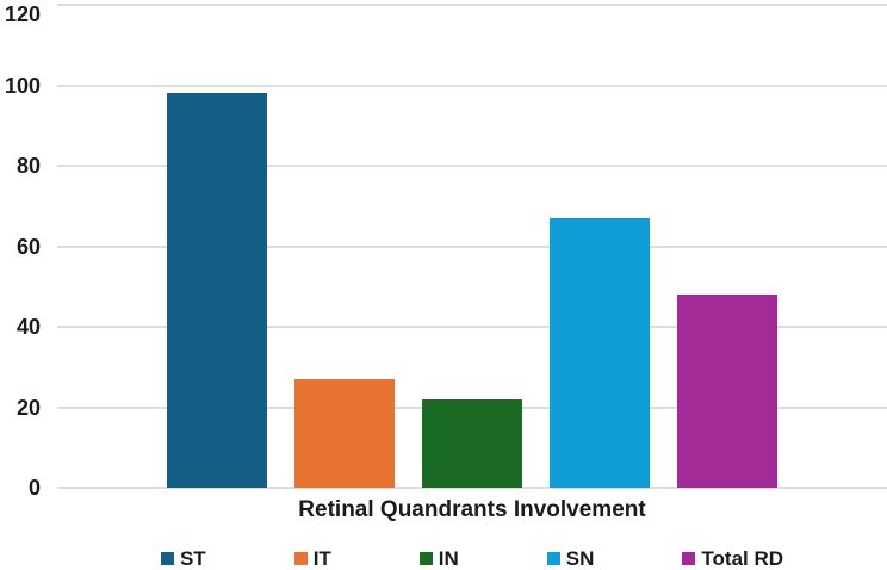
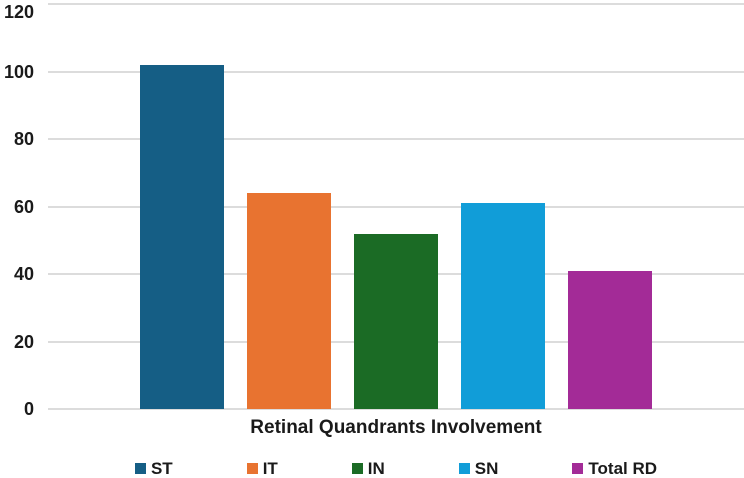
ST: 98 -> 102
IT: 27 -> 64
IN: 22 -> 52
SN: 67 -> 61
Total RD: 48 -> 41
